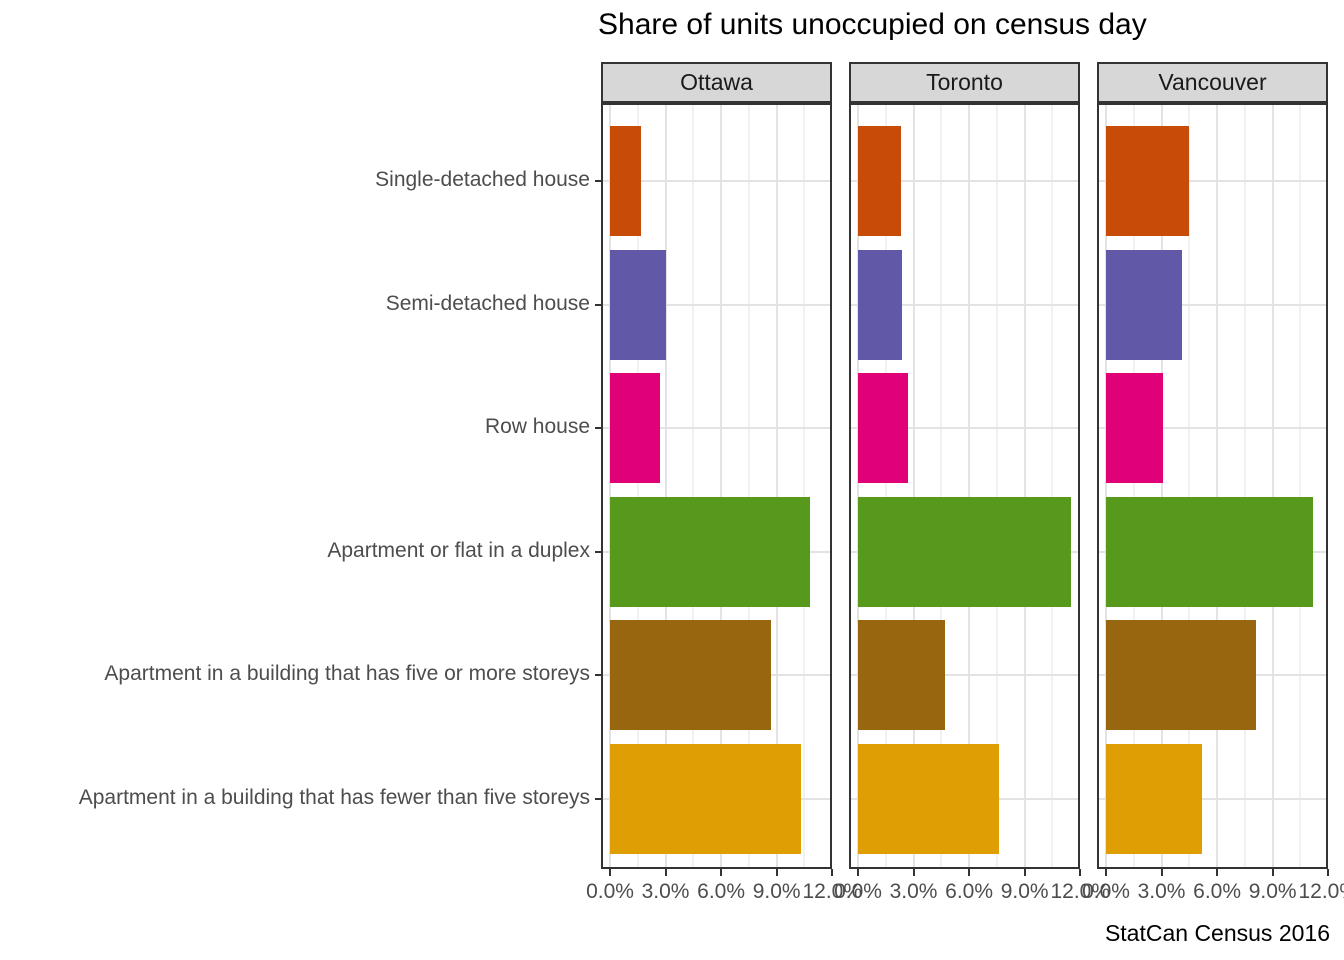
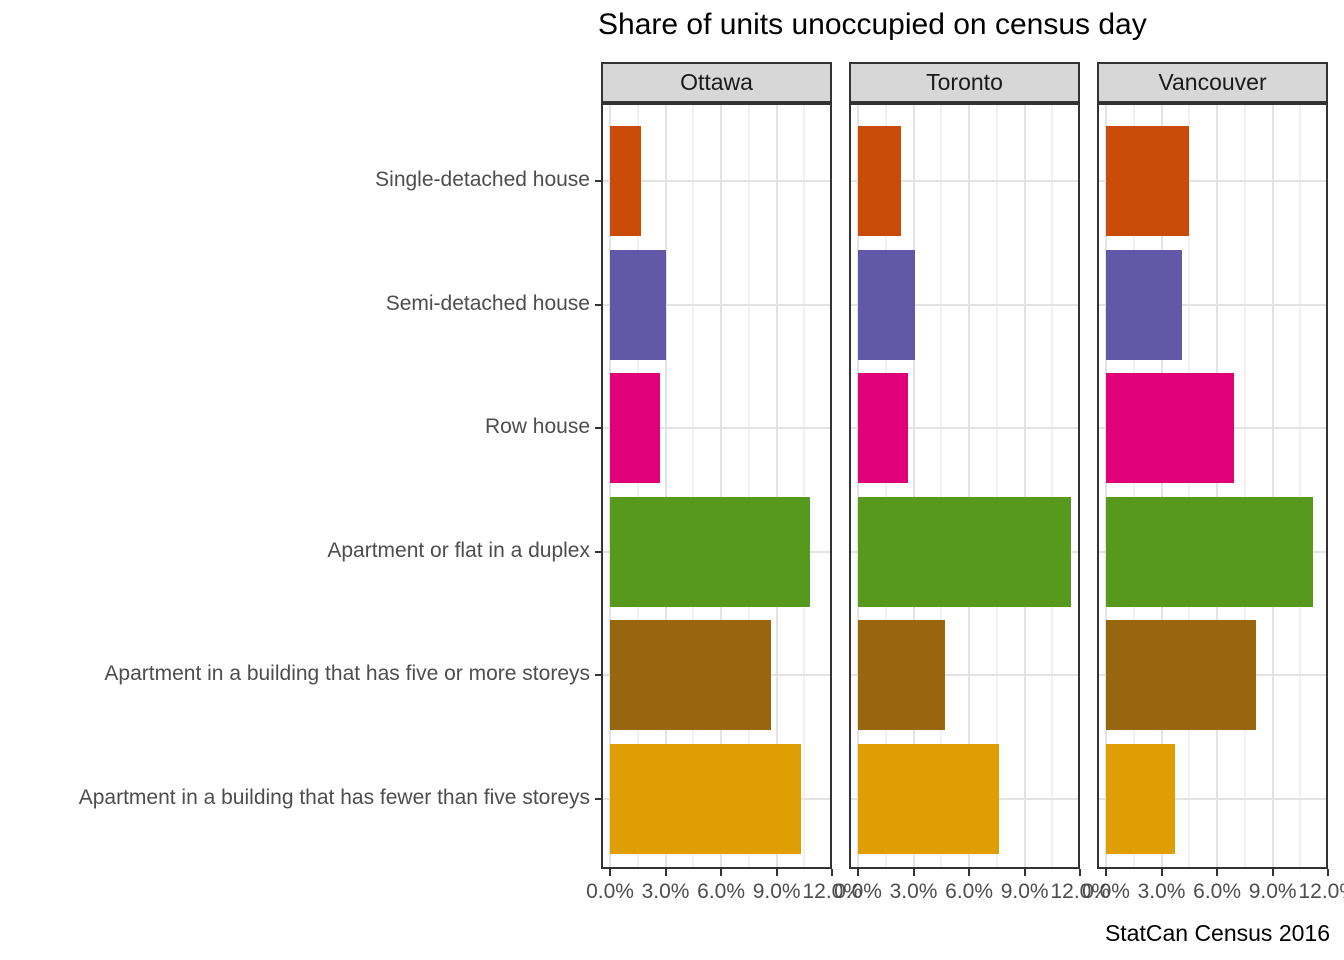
Toronto/Semi-detached house: 2.4% -> 3.1%
Vancouver/Row house: 3.1% -> 6.9%
Vancouver/Apartment in a building that has fewer than five storeys: 5.2% -> 3.7%
